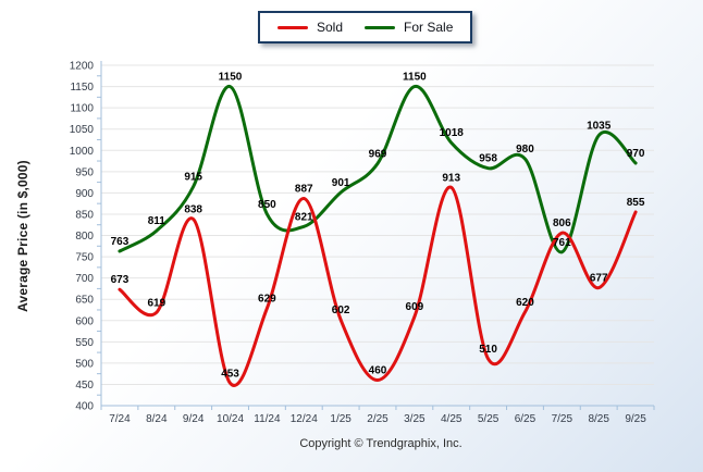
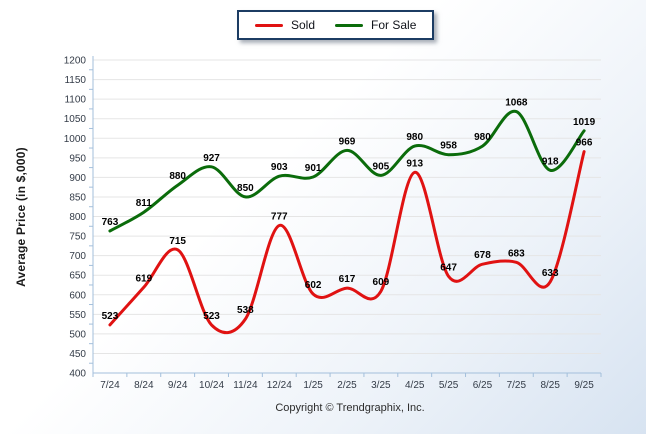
Sold/7/24: 673 -> 523
Sold/9/24: 838 -> 715
For Sale/9/24: 915 -> 880
Sold/10/24: 453 -> 523
For Sale/10/24: 1150 -> 927
Sold/11/24: 629 -> 538
Sold/12/24: 887 -> 777
For Sale/12/24: 821 -> 903
Sold/2/25: 460 -> 617
For Sale/3/25: 1150 -> 905
For Sale/4/25: 1018 -> 980
Sold/5/25: 510 -> 647
Sold/6/25: 620 -> 678
Sold/7/25: 806 -> 683
For Sale/7/25: 761 -> 1068
Sold/8/25: 677 -> 633
For Sale/8/25: 1035 -> 918
Sold/9/25: 855 -> 966
For Sale/9/25: 970 -> 1019
